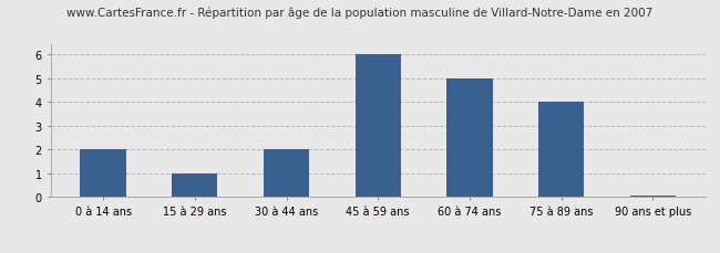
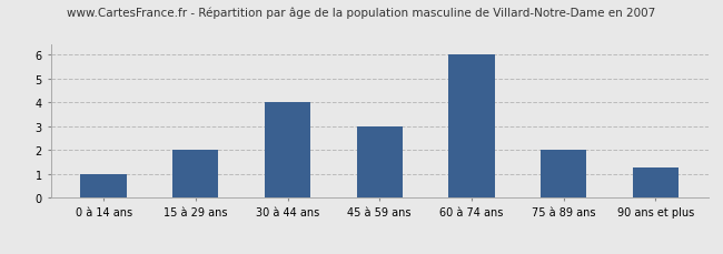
0 à 14 ans: 2.00 -> 1.00
15 à 29 ans: 1.00 -> 2.00
30 à 44 ans: 2.00 -> 4.00
45 à 59 ans: 6.00 -> 3.00
60 à 74 ans: 5.00 -> 6.00
75 à 89 ans: 4.00 -> 2.00
90 ans et plus: 0.07 -> 1.25
